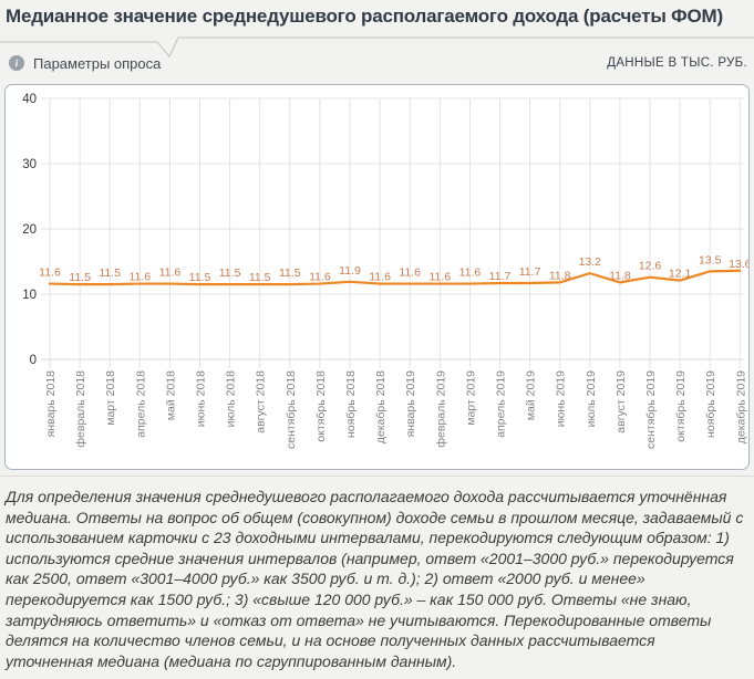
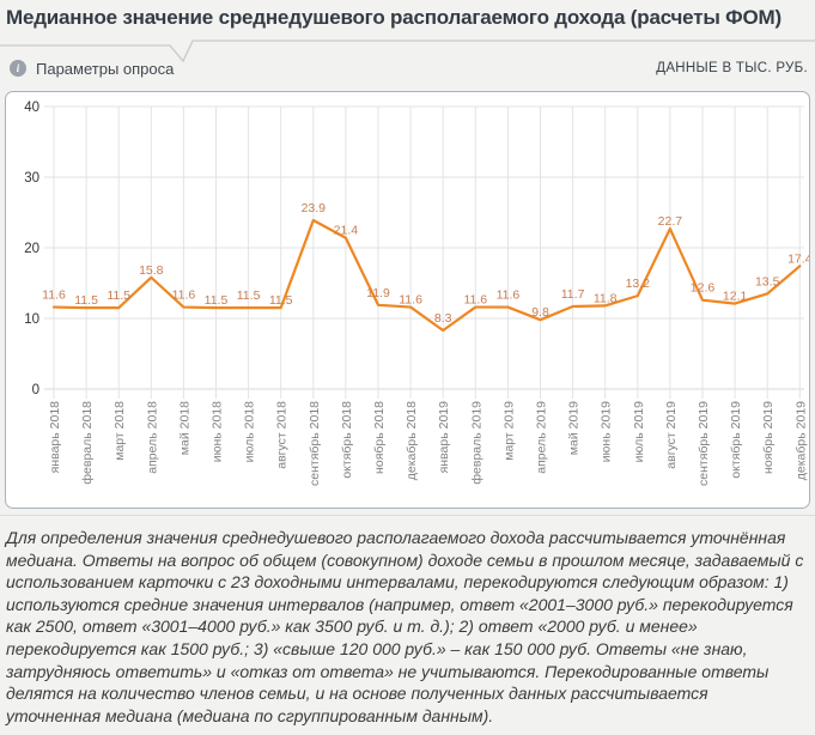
апрель 2018: 11.6 -> 15.8
сентябрь 2018: 11.5 -> 23.9
октябрь 2018: 11.6 -> 21.4
январь 2019: 11.6 -> 8.3
апрель 2019: 11.7 -> 9.8
август 2019: 11.8 -> 22.7
декабрь 2019: 13.6 -> 17.4
